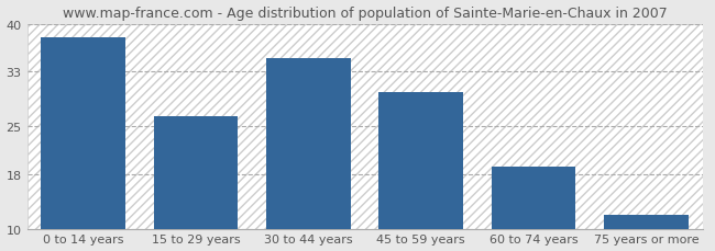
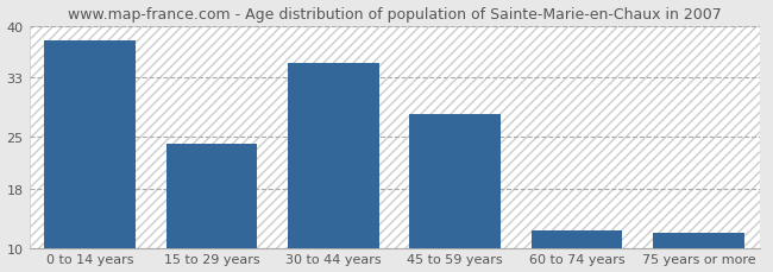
15 to 29 years: 26.5 -> 24.0
45 to 59 years: 30.0 -> 28.0
60 to 74 years: 19.0 -> 12.4
